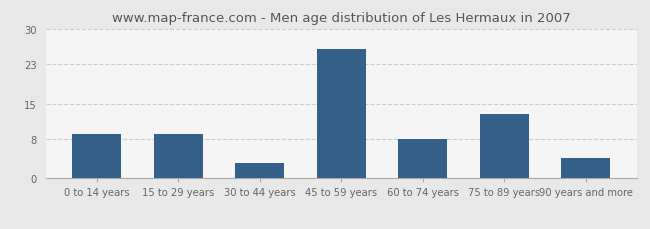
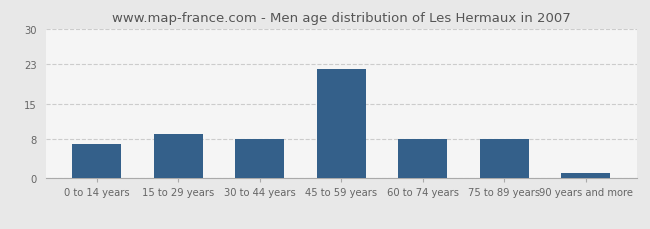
0 to 14 years: 9 -> 7
30 to 44 years: 3 -> 8
45 to 59 years: 26 -> 22
75 to 89 years: 13 -> 8
90 years and more: 4 -> 1
